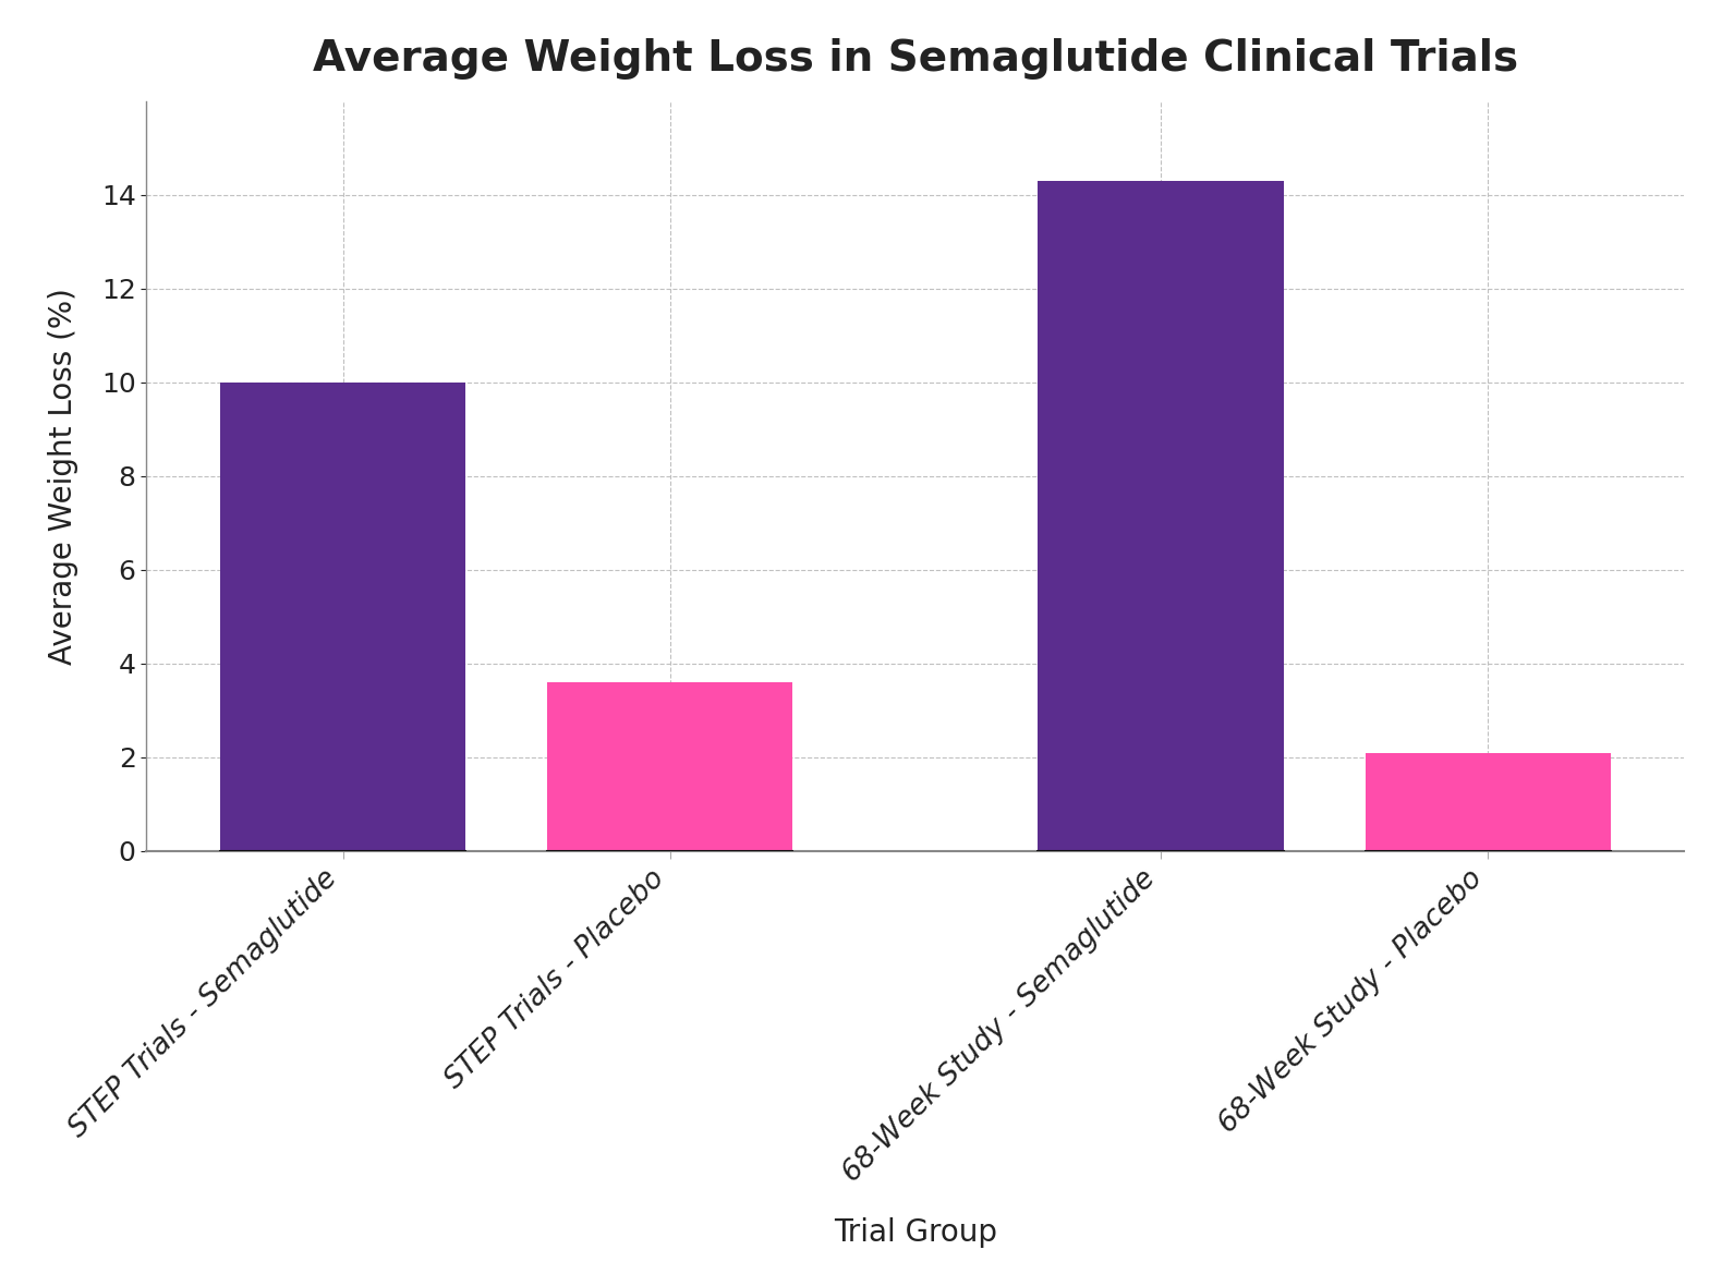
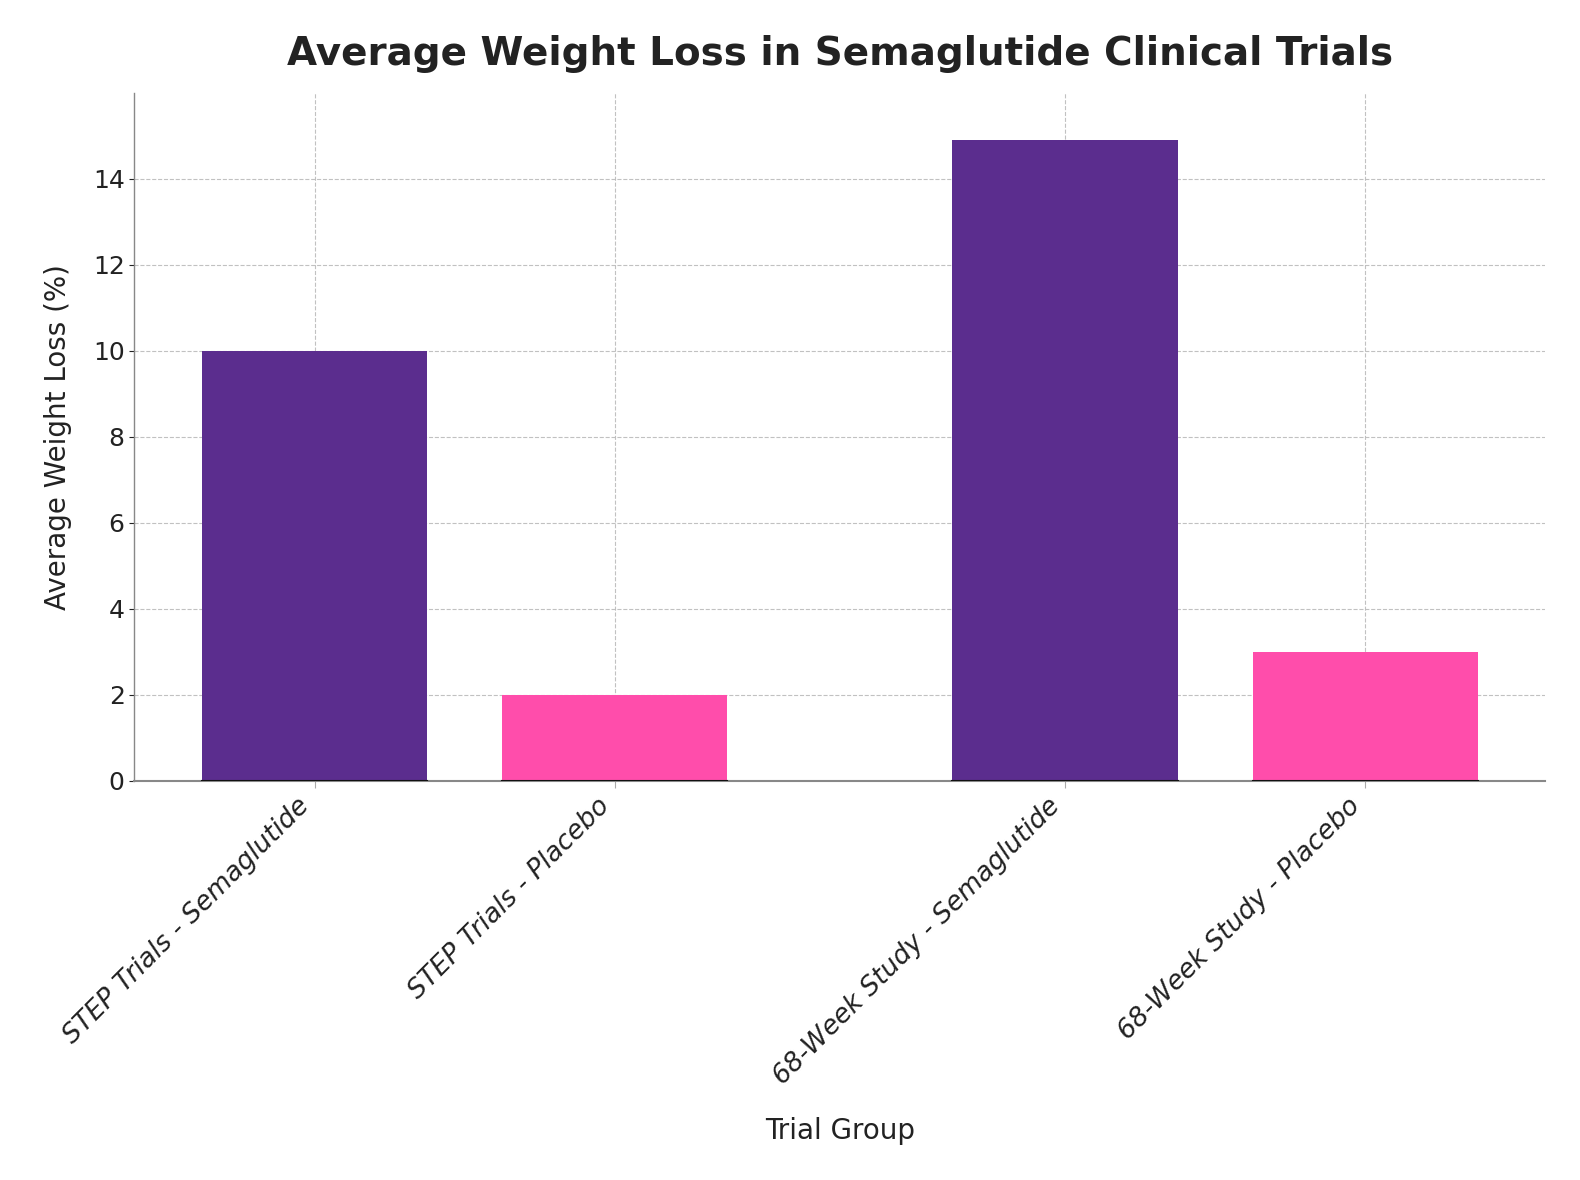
STEP Trials - Placebo: 3.6 -> 2.0
68-Week Study - Semaglutide: 14.3 -> 14.9
68-Week Study - Placebo: 2.1 -> 3.0
